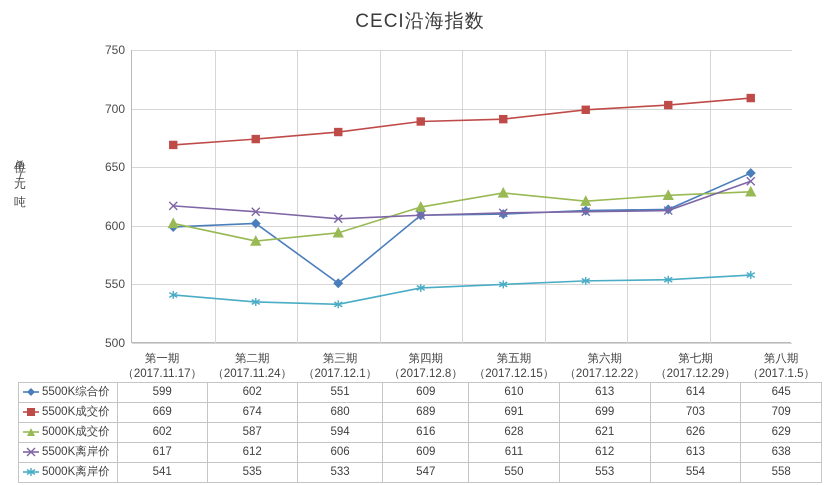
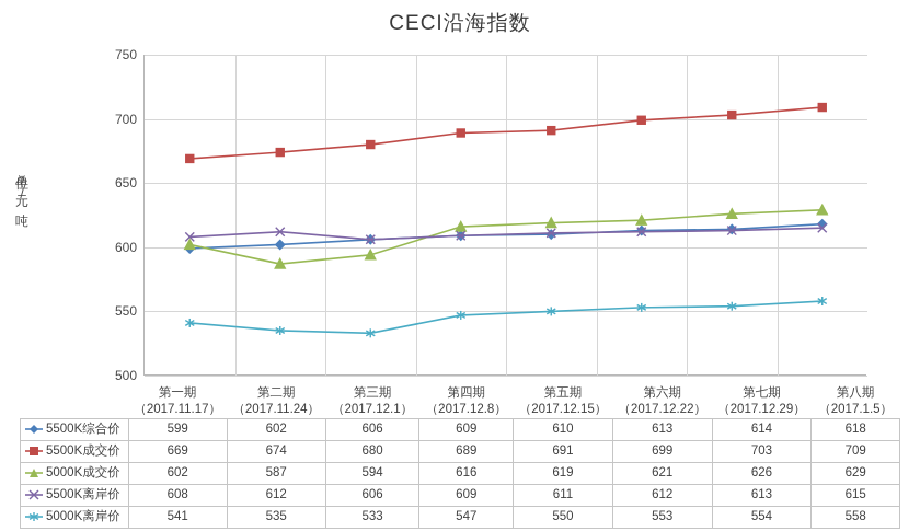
5500K离岸价/第一期 （2017.11.17）: 617 -> 608
5500K综合价/第三期 （2017.12.1）: 551 -> 606
5000K成交价/第五期 （2017.12.15）: 628 -> 619
5500K综合价/第八期 （2017.1.5）: 645 -> 618
5500K离岸价/第八期 （2017.1.5）: 638 -> 615
